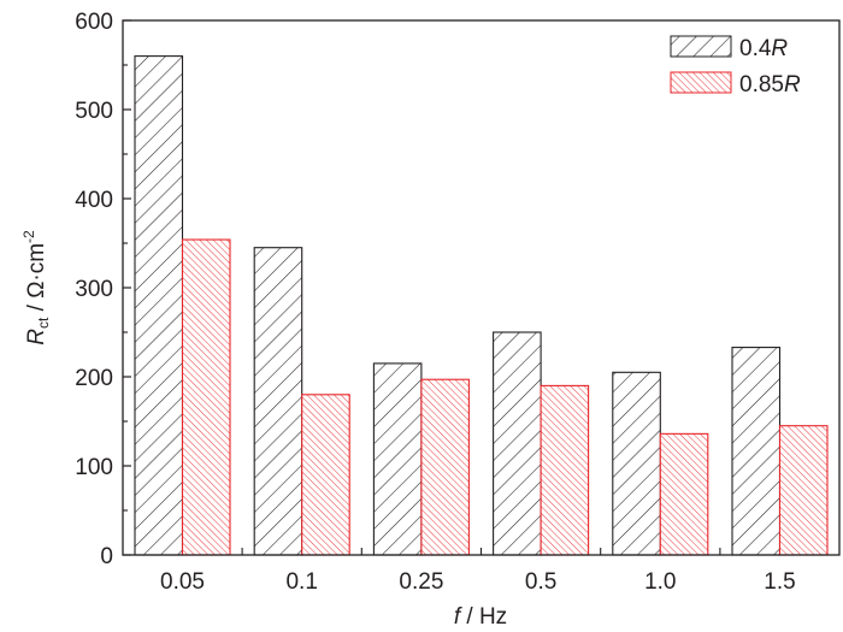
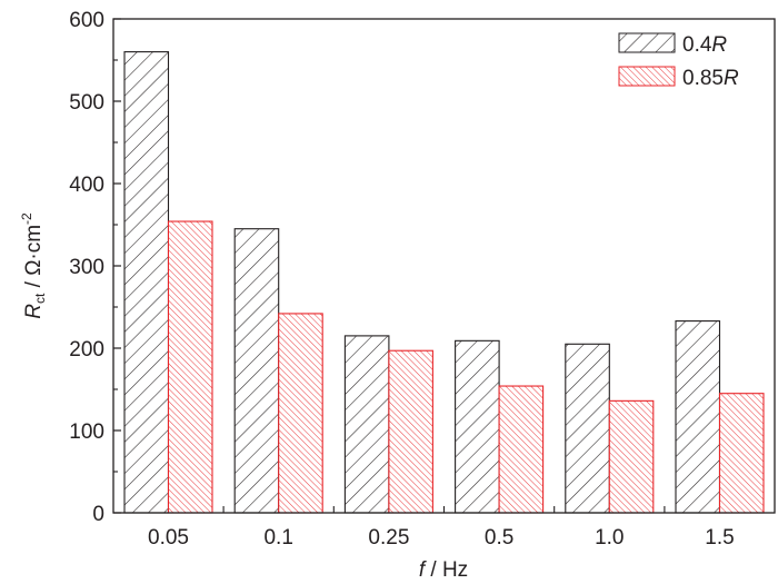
0.85R/0.1: 180 -> 240
0.4R/0.5: 250 -> 210
0.85R/0.5: 190 -> 150
